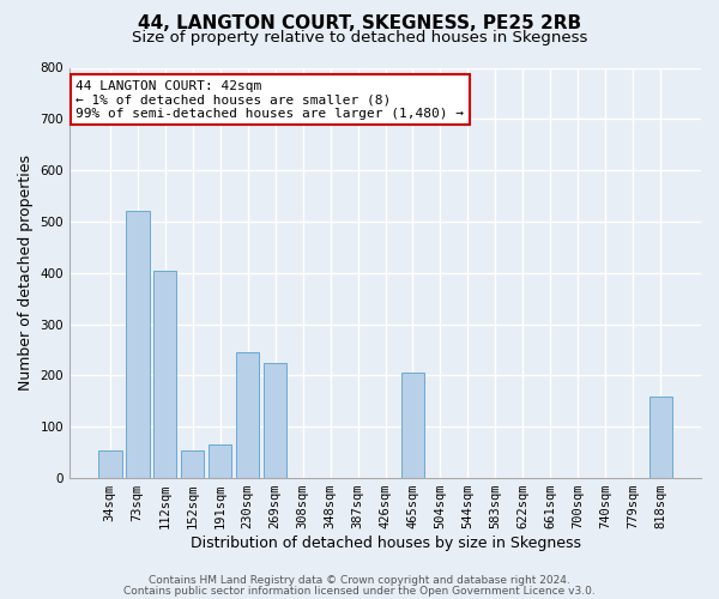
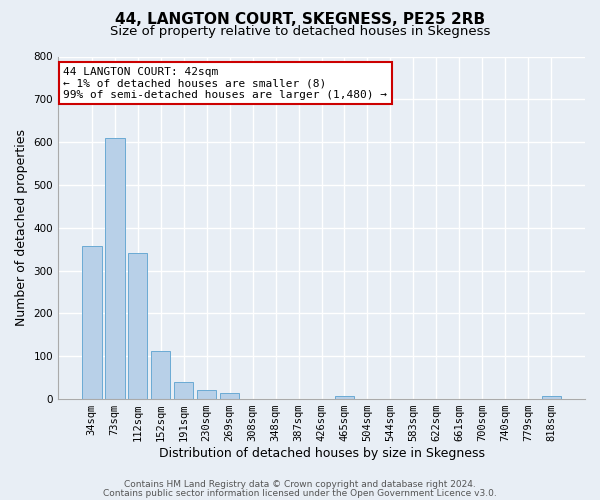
34sqm: 55 -> 358
73sqm: 520 -> 610
112sqm: 405 -> 341
152sqm: 55 -> 113
191sqm: 65 -> 40
230sqm: 245 -> 22
269sqm: 225 -> 14
465sqm: 205 -> 7
818sqm: 160 -> 7
